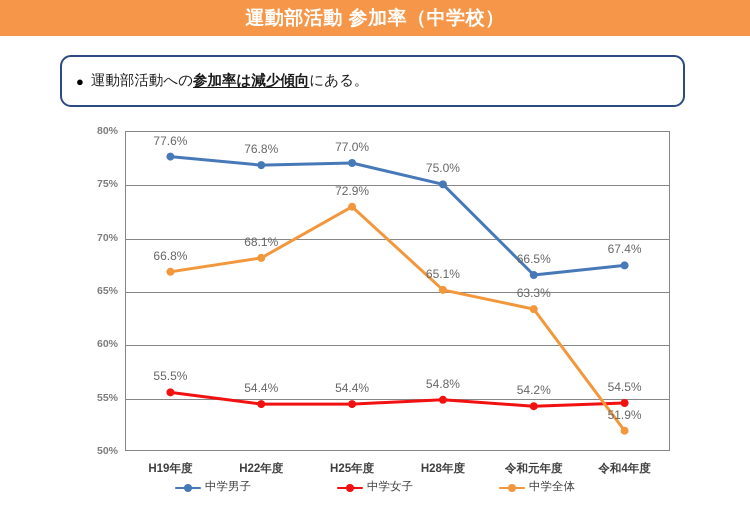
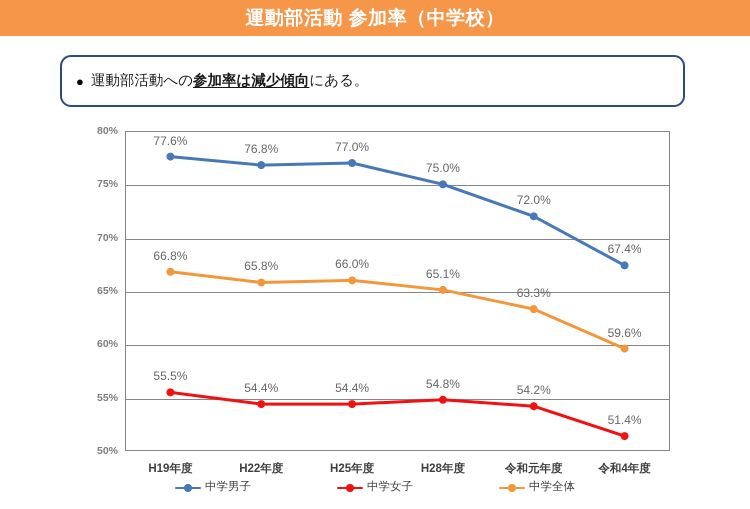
中学全体/H22年度: 68.1% -> 65.8%
中学全体/H25年度: 72.9% -> 66.0%
中学男子/令和元年度: 66.5% -> 72.0%
中学女子/令和4年度: 54.5% -> 51.4%
中学全体/令和4年度: 51.9% -> 59.6%
